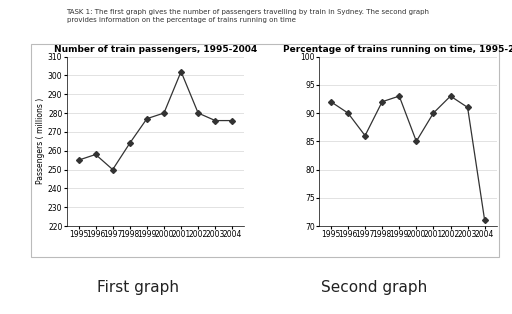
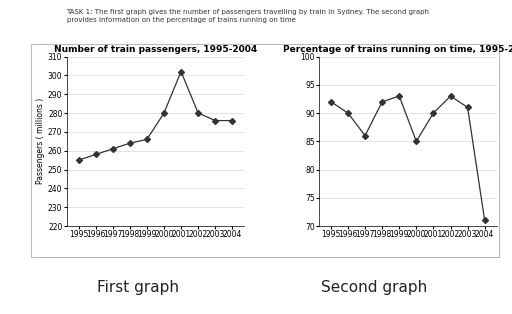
Number of train passengers, 1995-2004/1997: 250 -> 261
Number of train passengers, 1995-2004/1999: 277 -> 266
